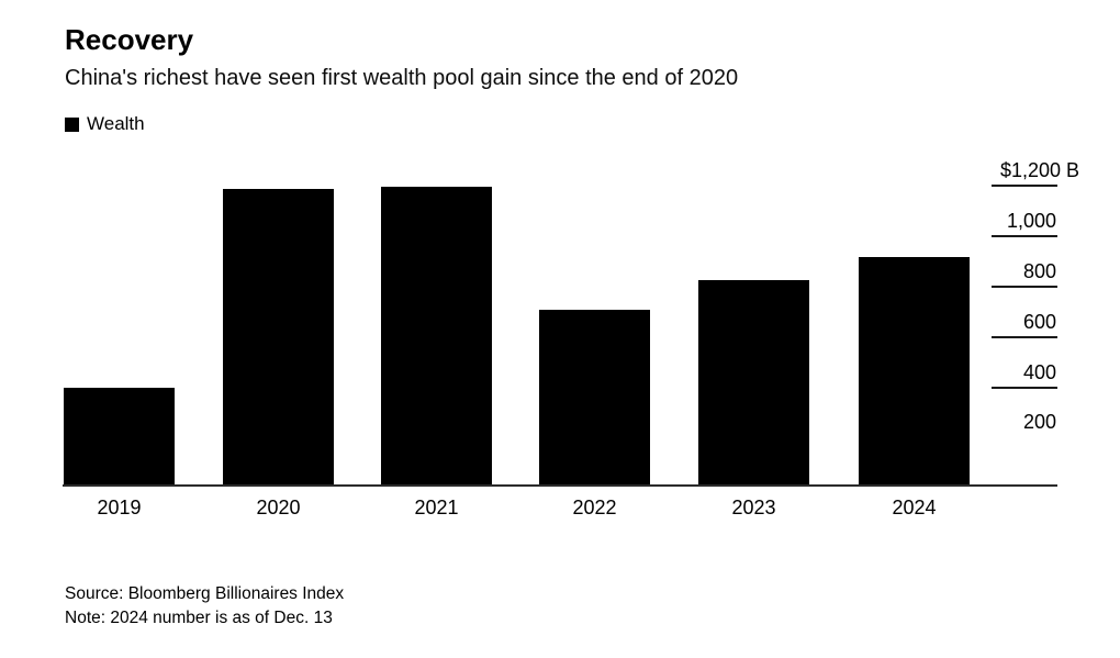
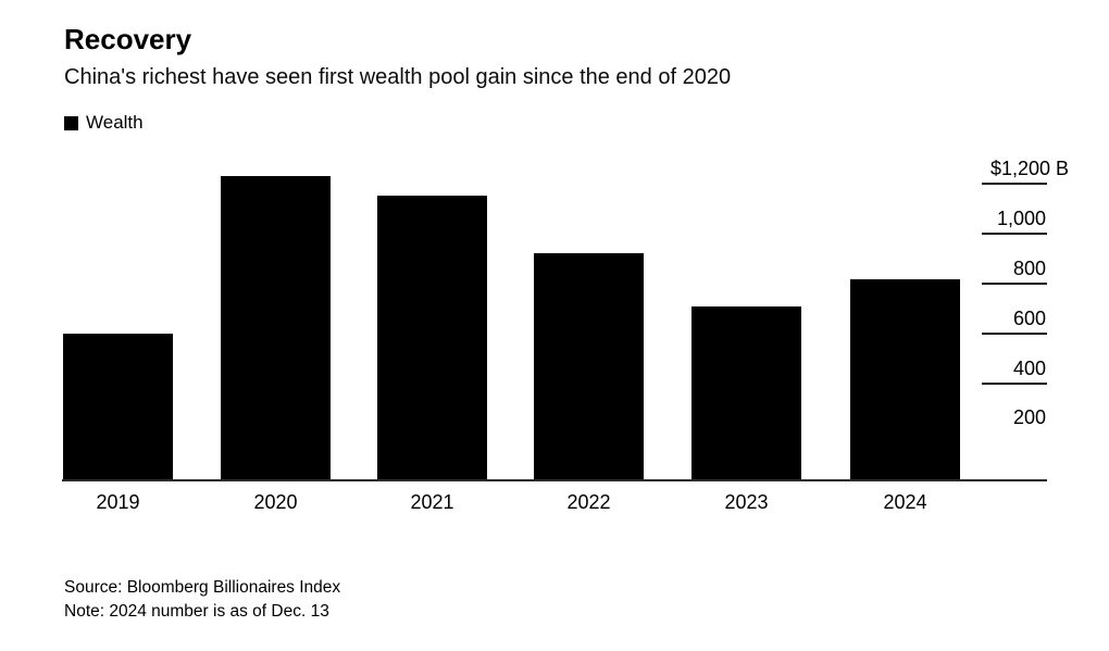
2019: 390 -> 590
2020: 1180 -> 1220
2021: 1190 -> 1140
2022: 700 -> 920
2023: 820 -> 700
2024: 910 -> 810
